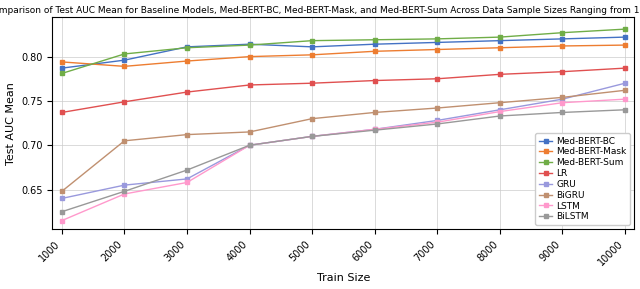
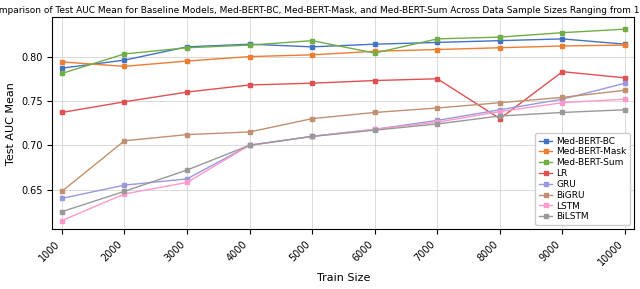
Med-BERT-Sum/6000: 0.819 -> 0.804
LR/8000: 0.780 -> 0.730
Med-BERT-BC/10000: 0.822 -> 0.814
LR/10000: 0.787 -> 0.776
